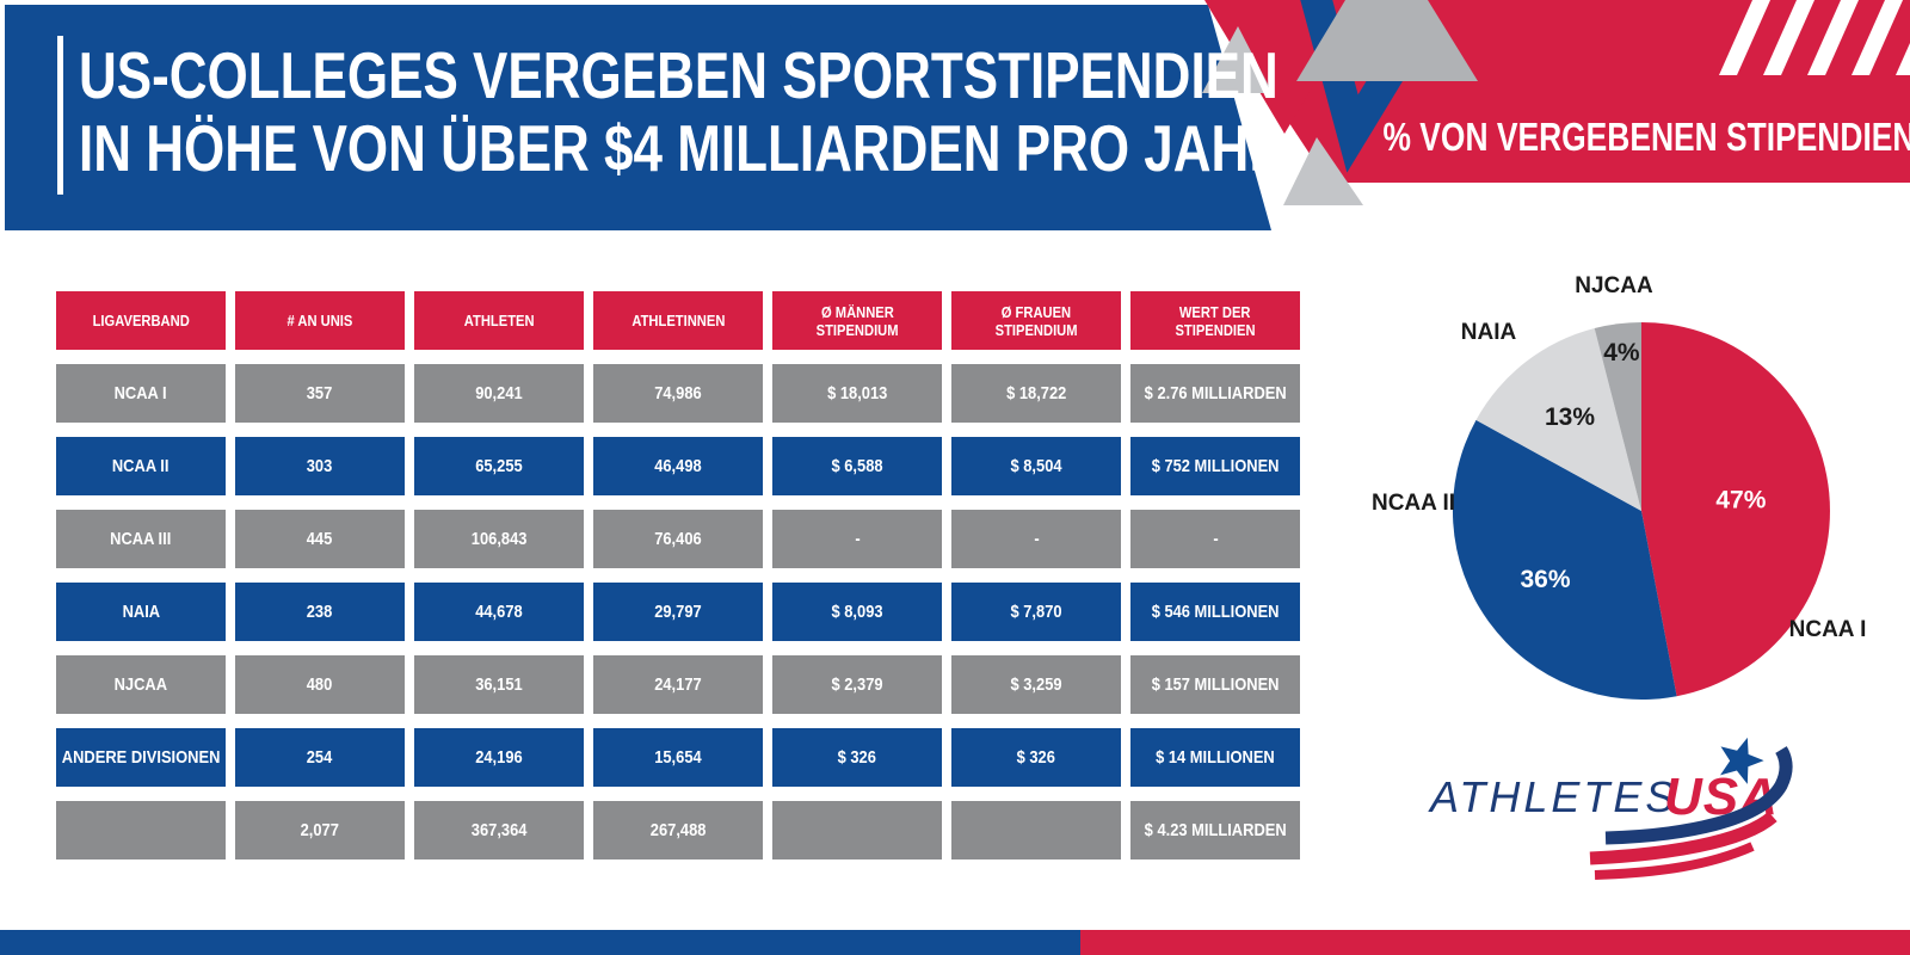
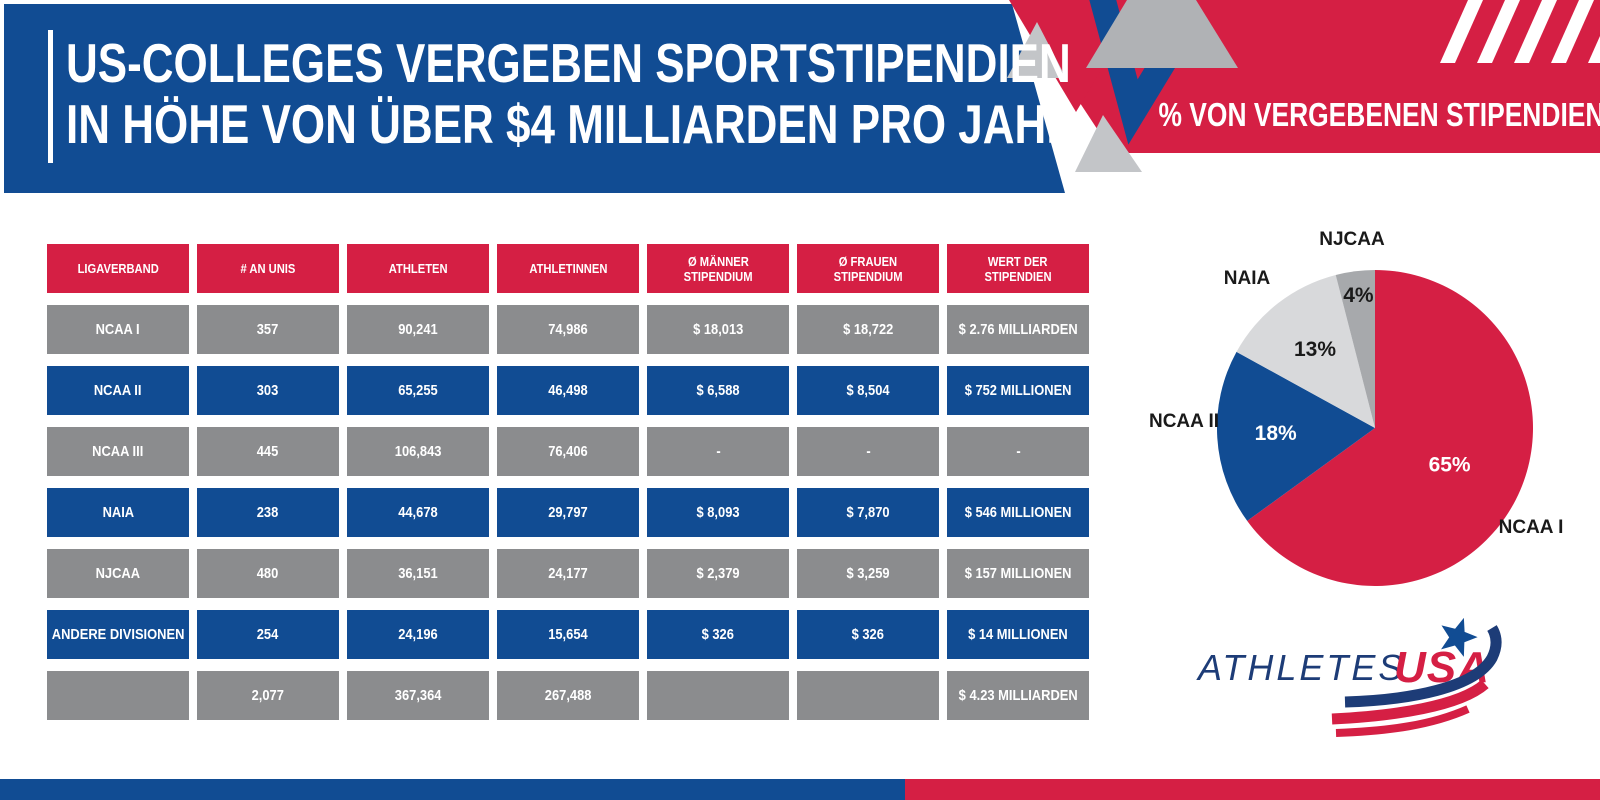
NCAA I: 47% -> 65%
NCAA II: 36% -> 18%
